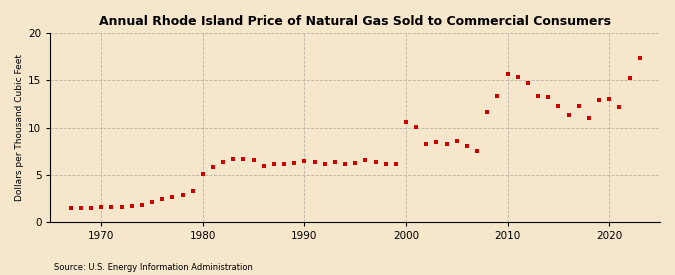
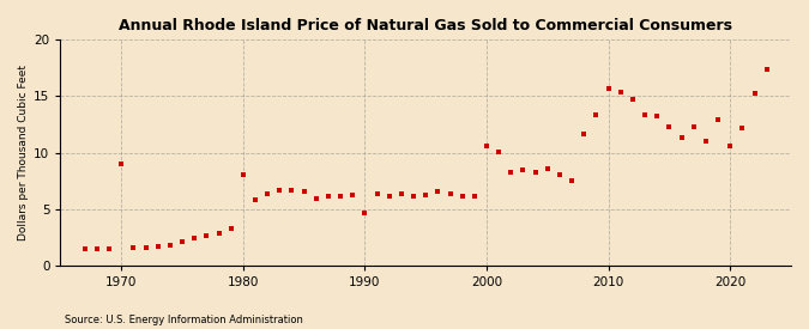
1970: 1.6 -> 9.0
1980: 5.1 -> 8.0
1990: 6.4 -> 4.6
2020: 13.1 -> 10.6
